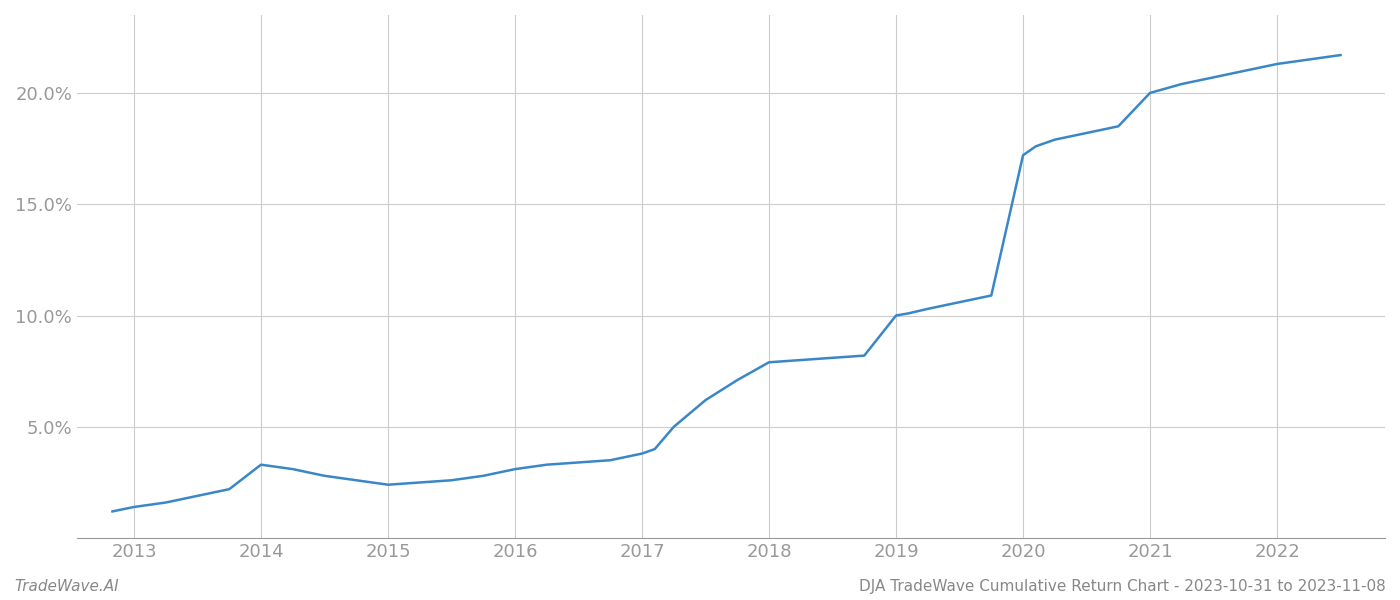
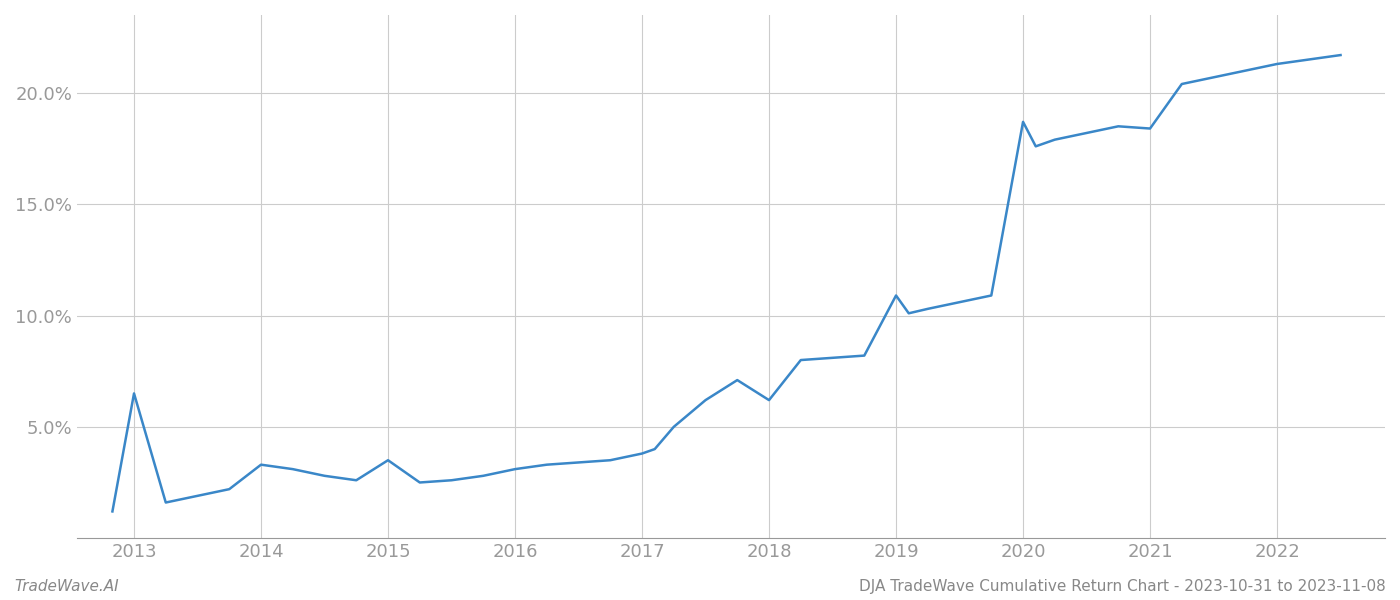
2013: 1.4% -> 6.5%
2015: 2.4% -> 3.5%
2018: 7.9% -> 6.2%
2019: 10.0% -> 10.9%
2020: 17.2% -> 18.7%
2021: 20.0% -> 18.4%
